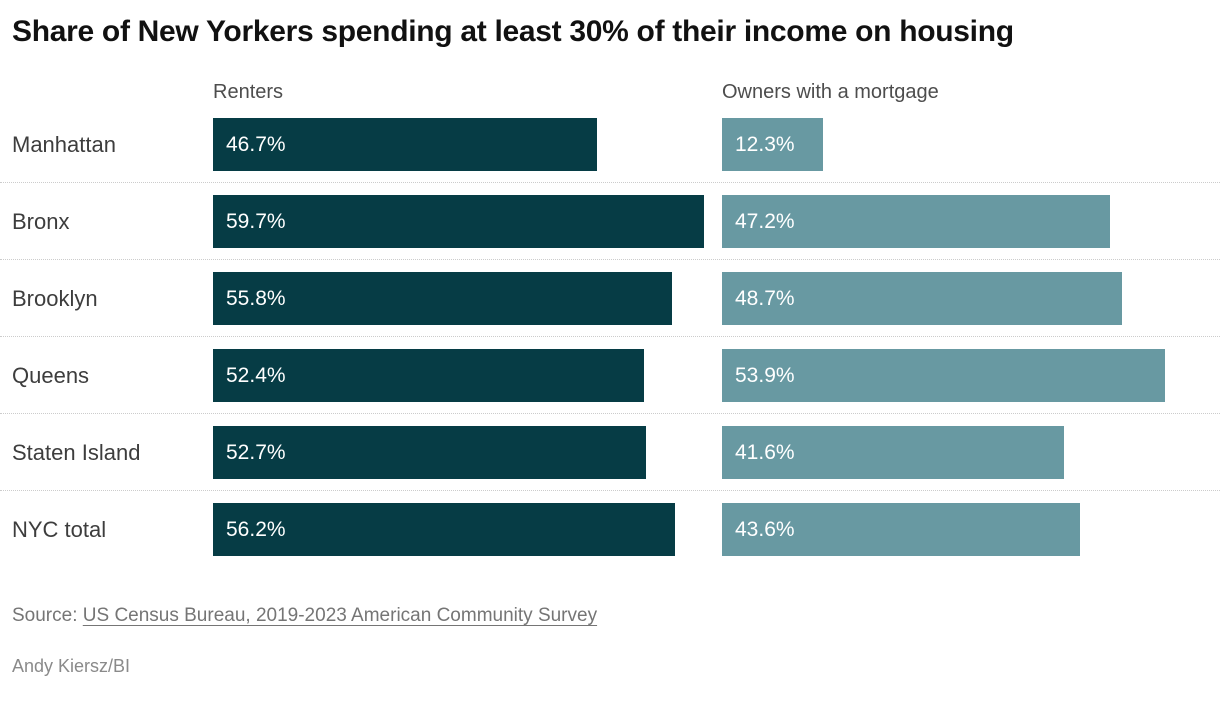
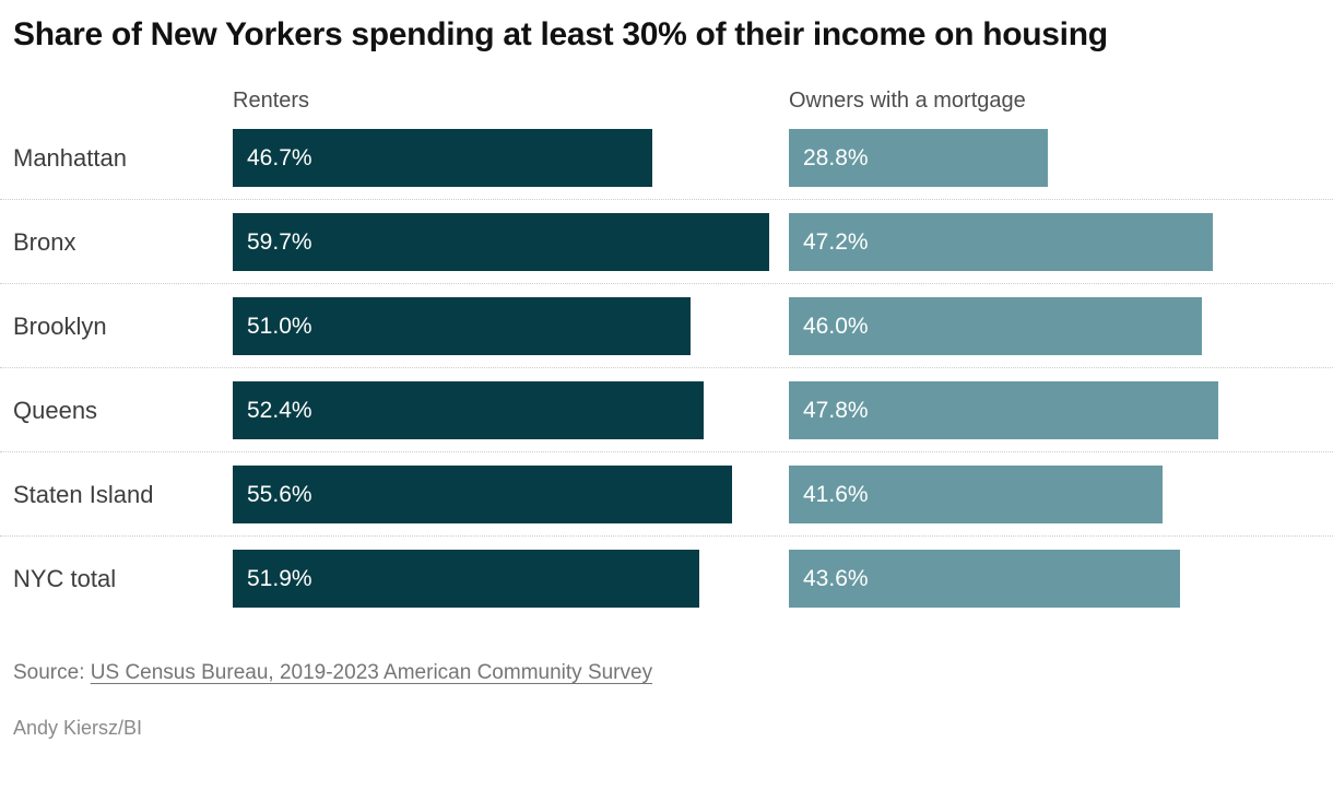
Owners with a mortgage/Manhattan: 12.3% -> 28.8%
Renters/Brooklyn: 55.8% -> 51.0%
Owners with a mortgage/Brooklyn: 48.7% -> 46.0%
Owners with a mortgage/Queens: 53.9% -> 47.8%
Renters/Staten Island: 52.7% -> 55.6%
Renters/NYC total: 56.2% -> 51.9%
